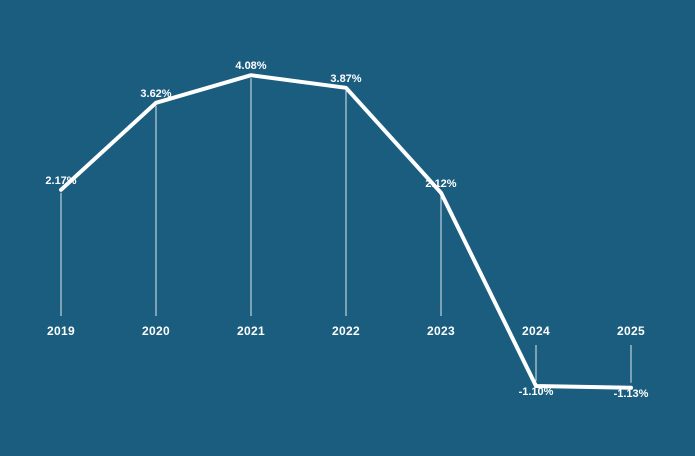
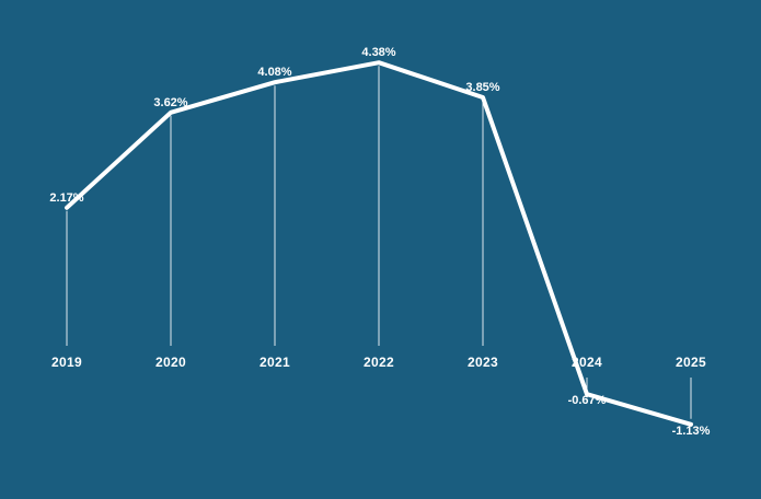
2022: 3.87% -> 4.38%
2023: 2.12% -> 3.85%
2024: -1.10% -> -0.67%
